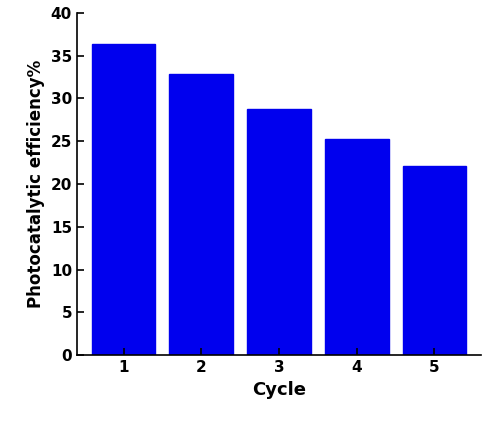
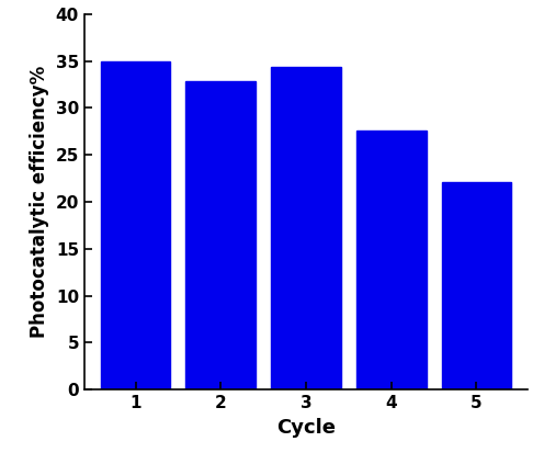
1: 36.4 -> 35.0
3: 28.7 -> 34.4
4: 25.2 -> 27.6
